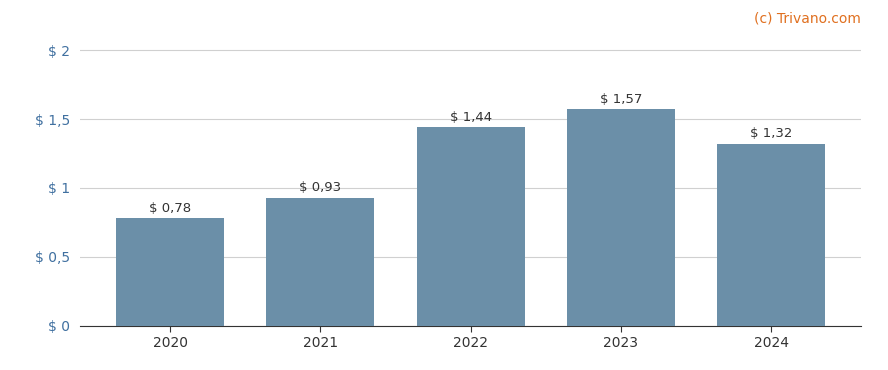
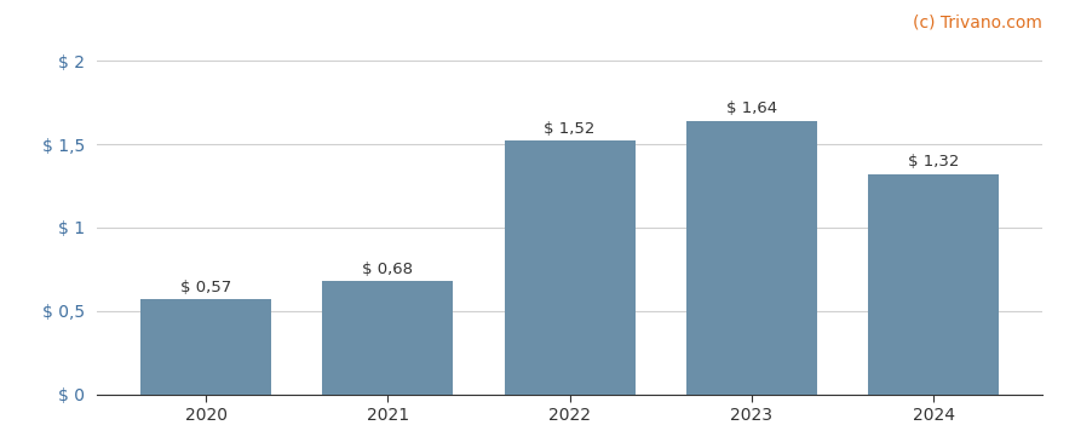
2020: 0,78 -> 0,57
2021: 0,93 -> 0,68
2022: 1,44 -> 1,52
2023: 1,57 -> 1,64
